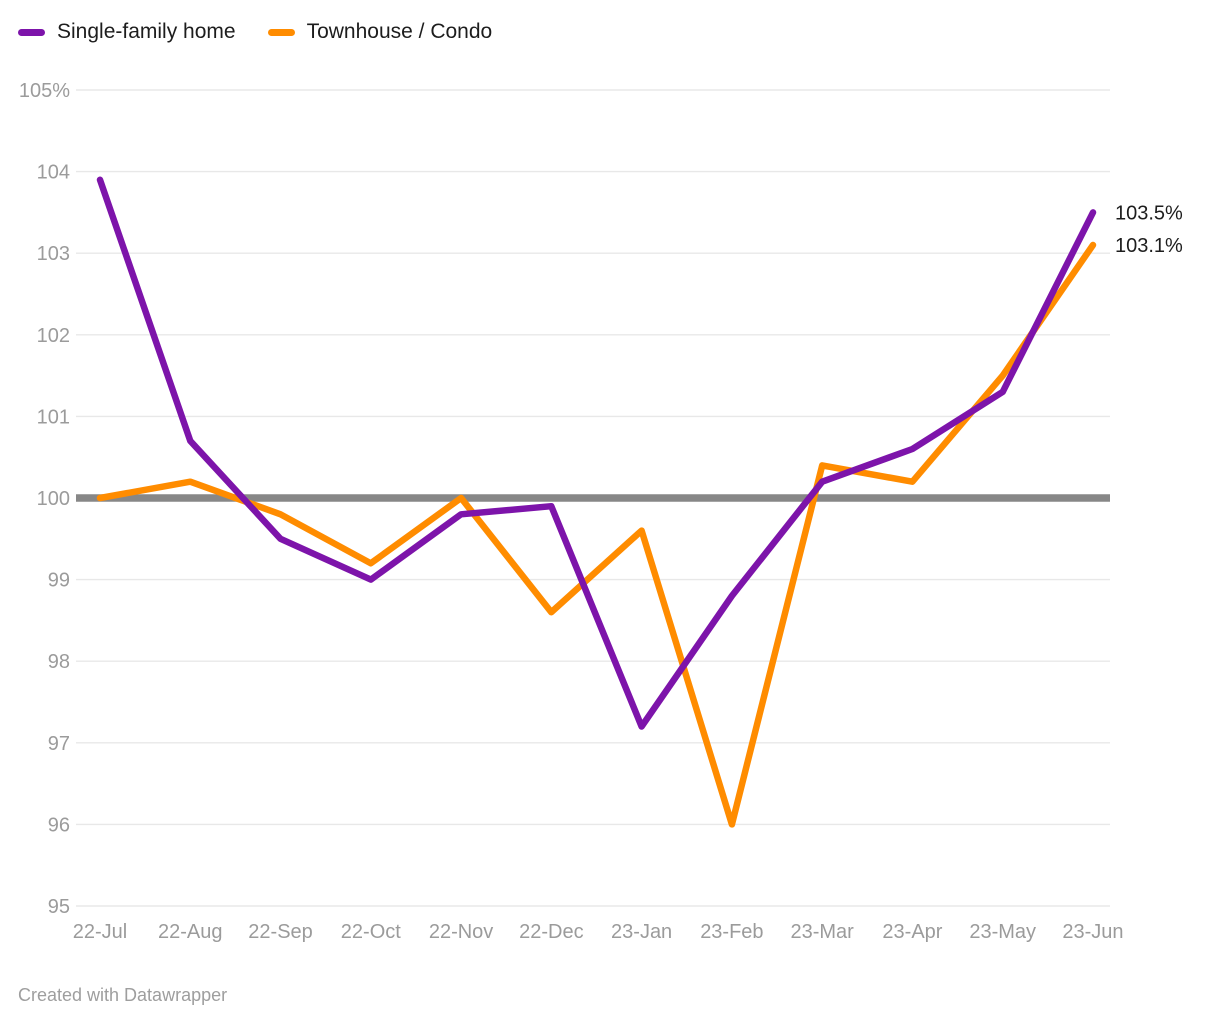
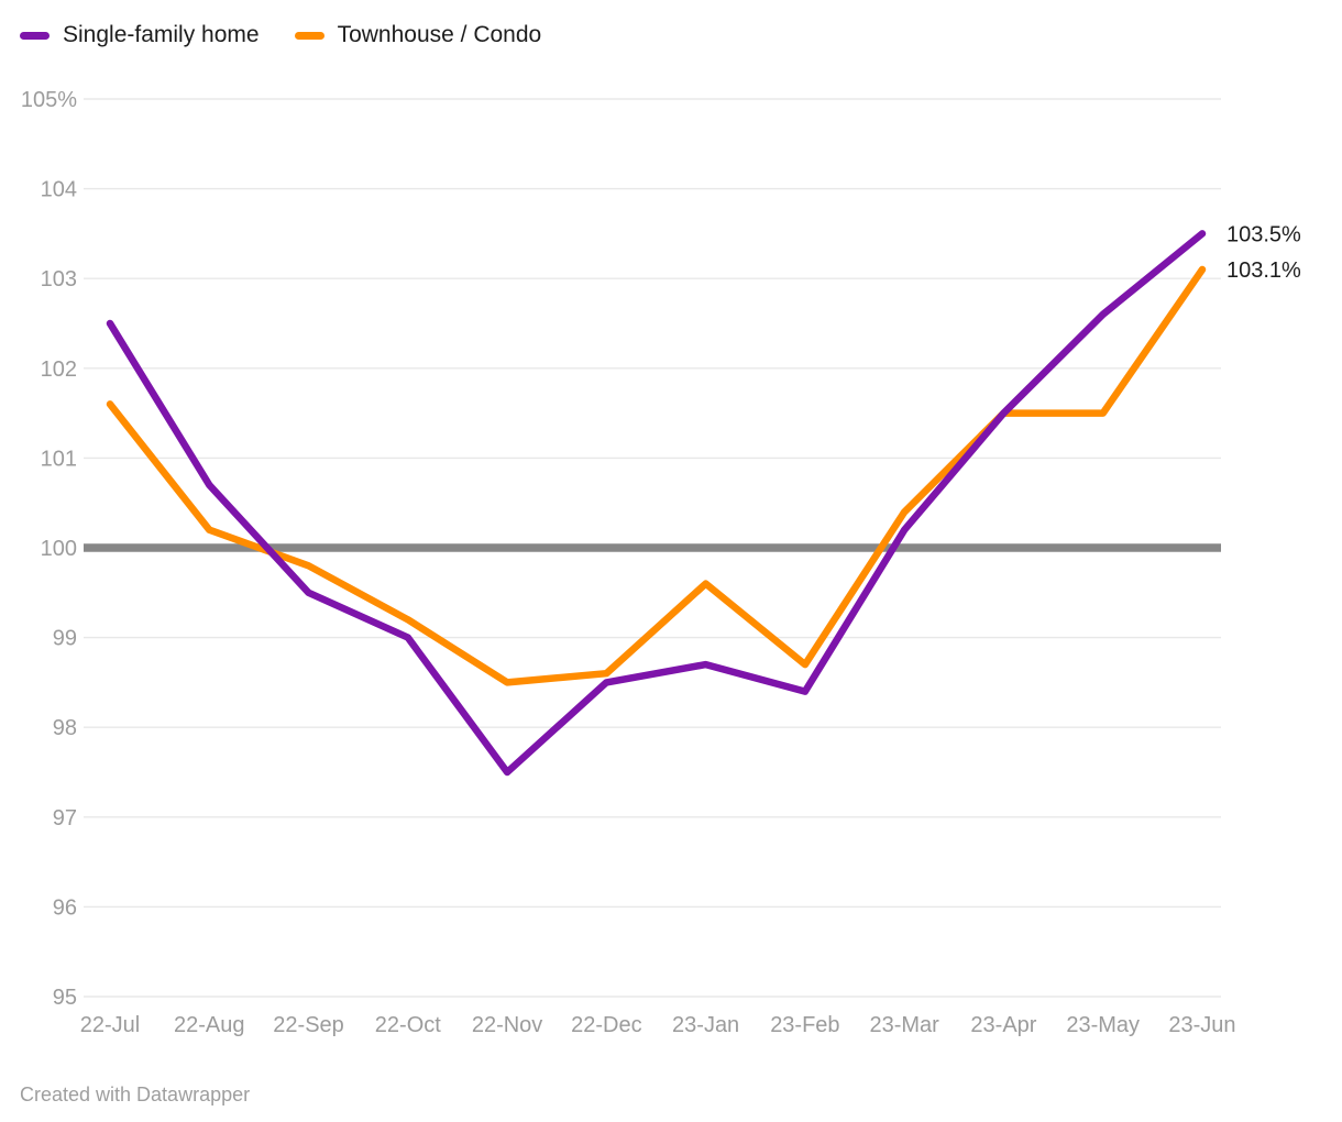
Single-family home/22-Jul: 103.9% -> 102.5%
Townhouse / Condo/22-Jul: 100.0% -> 101.6%
Single-family home/22-Nov: 99.8% -> 97.5%
Townhouse / Condo/22-Nov: 100.0% -> 98.5%
Single-family home/22-Dec: 99.9% -> 98.5%
Single-family home/23-Jan: 97.2% -> 98.7%
Single-family home/23-Feb: 98.8% -> 98.4%
Townhouse / Condo/23-Feb: 96.0% -> 98.7%
Single-family home/23-Apr: 100.6% -> 101.5%
Townhouse / Condo/23-Apr: 100.2% -> 101.5%
Single-family home/23-May: 101.3% -> 102.6%
